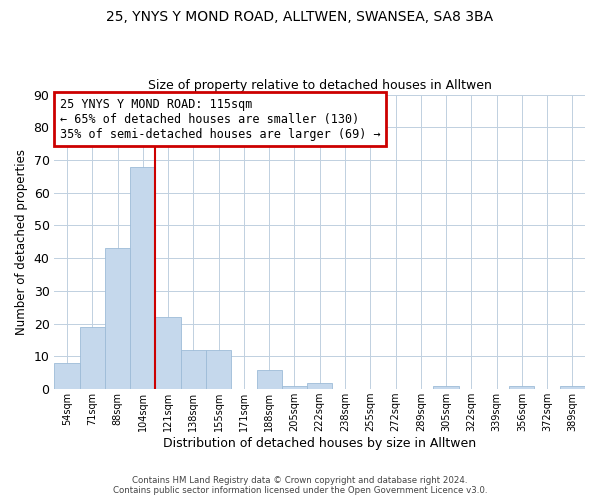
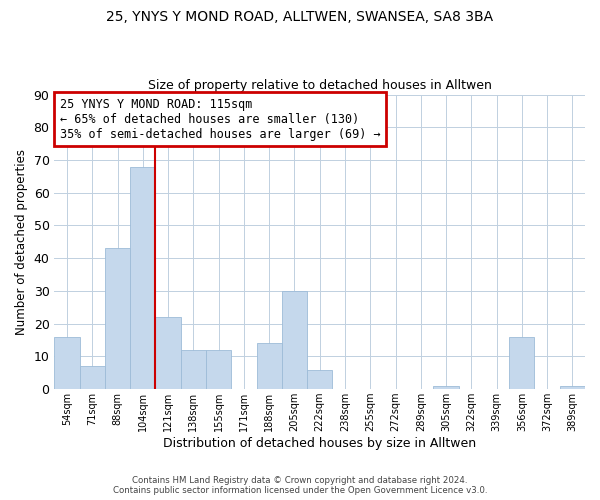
54sqm: 8 -> 16
71sqm: 19 -> 7
188sqm: 6 -> 14
205sqm: 1 -> 30
222sqm: 2 -> 6
356sqm: 1 -> 16
